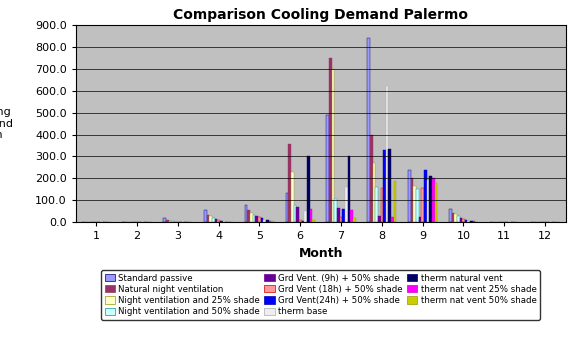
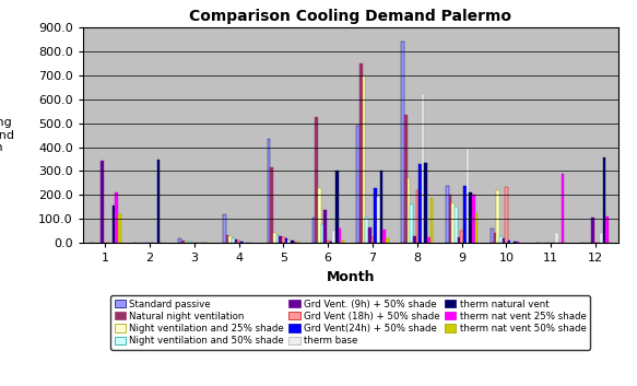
Grd Vent. (9h) + 50% shade/1: 0 -> 345
therm natural vent/1: 0 -> 155
therm nat vent 25% shade/1: 0 -> 210
therm nat vent 50% shade/1: 0 -> 120
therm natural vent/2: 0 -> 350
Standard passive/4: 55 -> 120
Standard passive/5: 80 -> 435
Natural night ventilation/5: 55 -> 315
Standard passive/6: 135 -> 105
Natural night ventilation/6: 355 -> 525
Grd Vent. (9h) + 50% shade/6: 70 -> 140
Grd Vent(24h) + 50% shade/7: 60 -> 230
therm base/7: 160 -> 195
Natural night ventilation/8: 400 -> 535
Grd Vent (18h) + 50% shade/8: 155 -> 220
Grd Vent (18h) + 50% shade/9: 155 -> 50
therm base/9: 195 -> 400
therm nat vent 50% shade/9: 180 -> 125
Night ventilation and 25% shade/10: 38 -> 220
Grd Vent (18h) + 50% shade/10: 16 -> 235
therm base/11: 0 -> 45
therm nat vent 25% shade/11: 0 -> 290
Grd Vent. (9h) + 50% shade/12: 0 -> 105
therm base/12: 0 -> 45
therm natural vent/12: 0 -> 355
therm nat vent 25% shade/12: 0 -> 110
